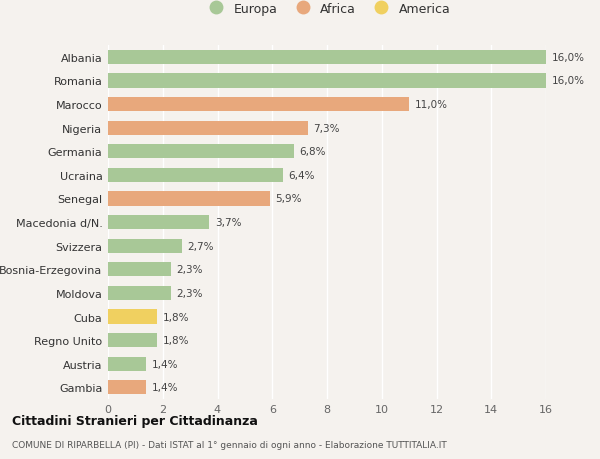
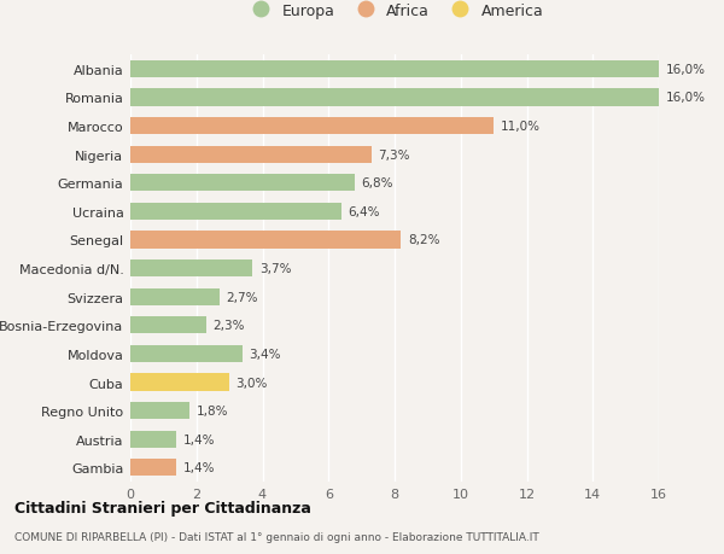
Senegal: 5,9% -> 8,2%
Moldova: 2,3% -> 3,4%
Cuba: 1,8% -> 3,0%
